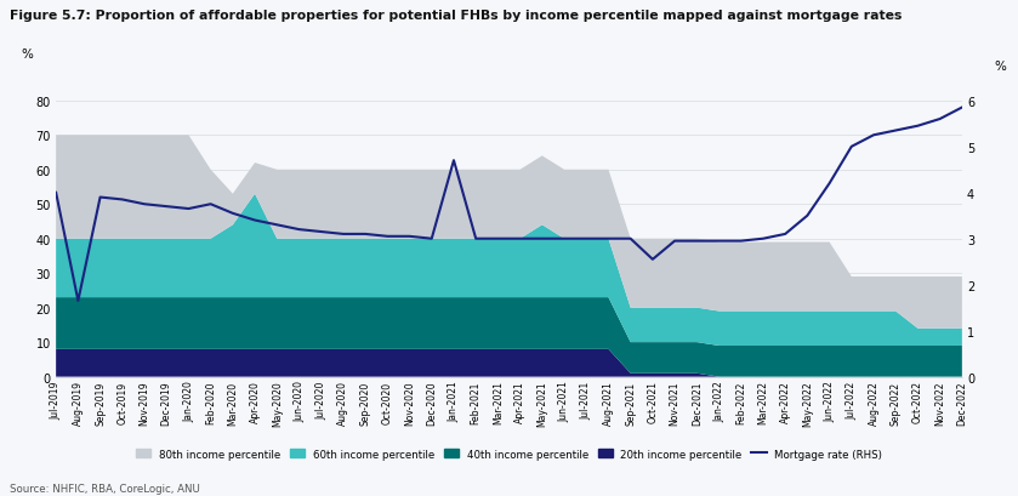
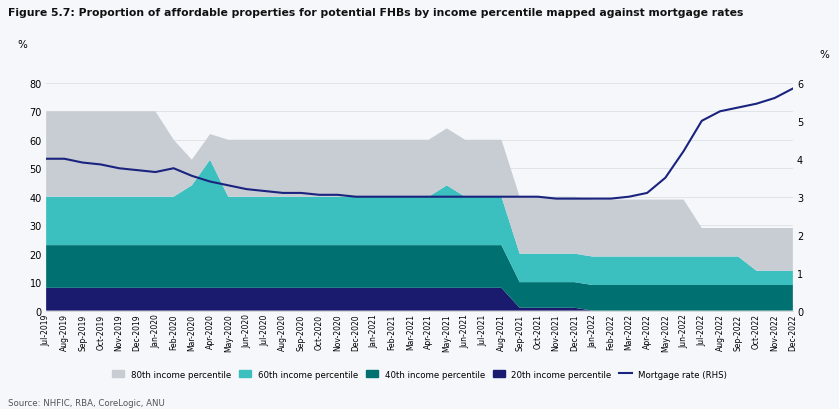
Mortgage rate (RHS)/Aug-2019: 1.65 -> 4.00
Mortgage rate (RHS)/Jan-2021: 4.70 -> 3.00
Mortgage rate (RHS)/Oct-2021: 2.55 -> 3.00
